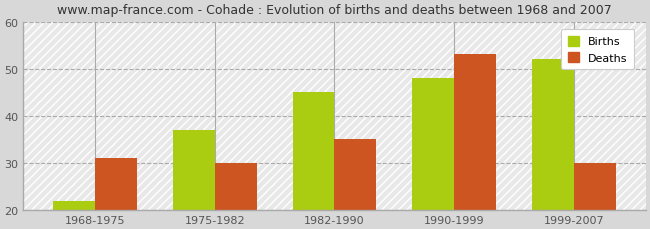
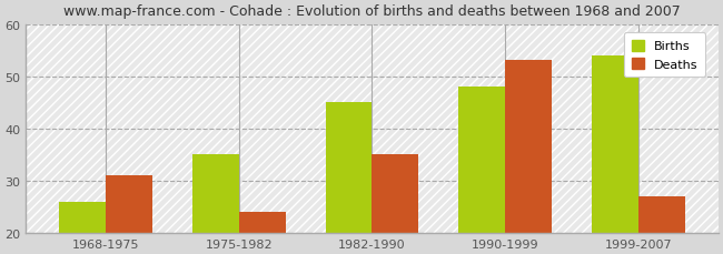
Births/1968-1975: 22 -> 26
Births/1975-1982: 37 -> 35
Deaths/1975-1982: 30 -> 24
Births/1999-2007: 52 -> 54
Deaths/1999-2007: 30 -> 27
